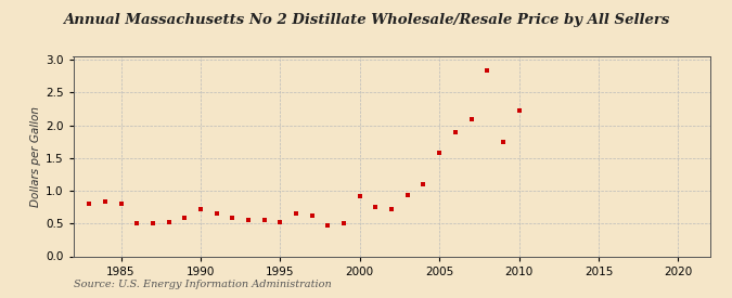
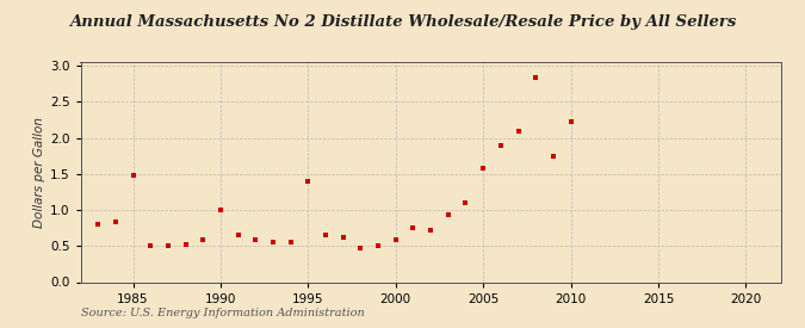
1985: 0.80 -> 1.48
1990: 0.72 -> 1.00
1995: 0.52 -> 1.40
2000: 0.92 -> 0.58
